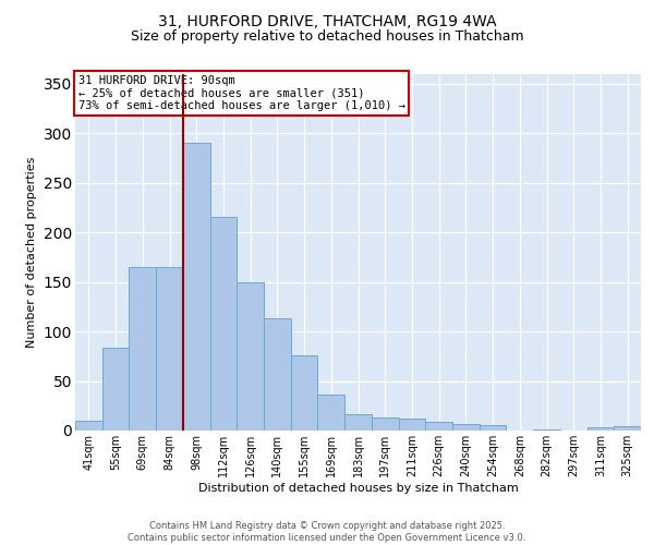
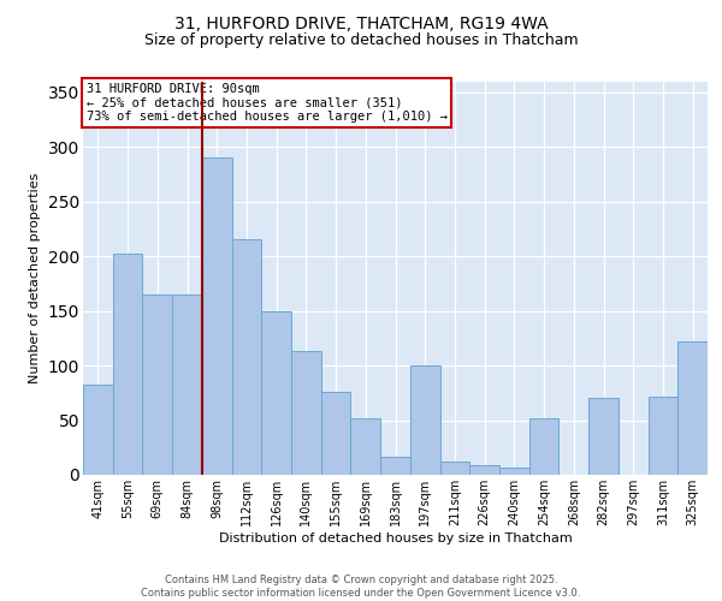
41sqm: 10 -> 82
55sqm: 84 -> 202
169sqm: 36 -> 52
197sqm: 13 -> 100
254sqm: 5 -> 52
282sqm: 1 -> 70
311sqm: 3 -> 72
325sqm: 4 -> 122
